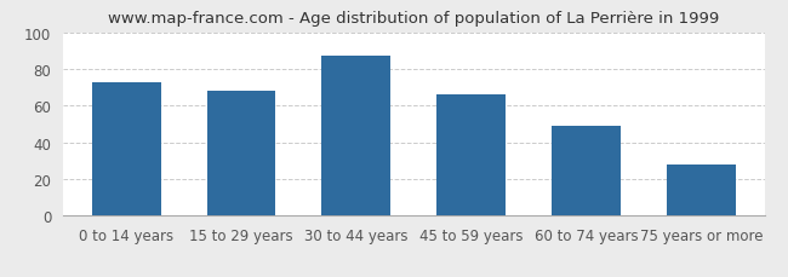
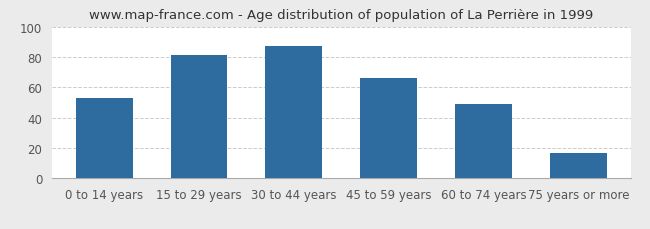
0 to 14 years: 73 -> 53
15 to 29 years: 68 -> 81
75 years or more: 28 -> 17
